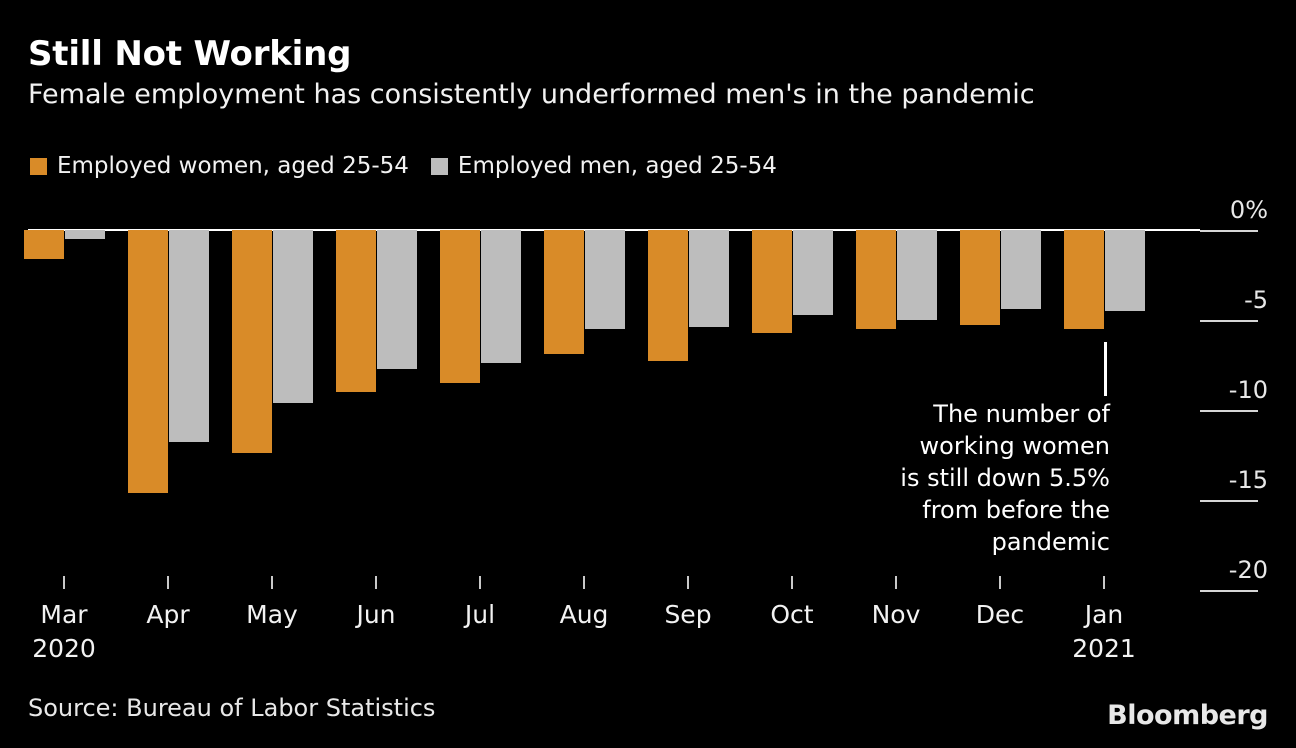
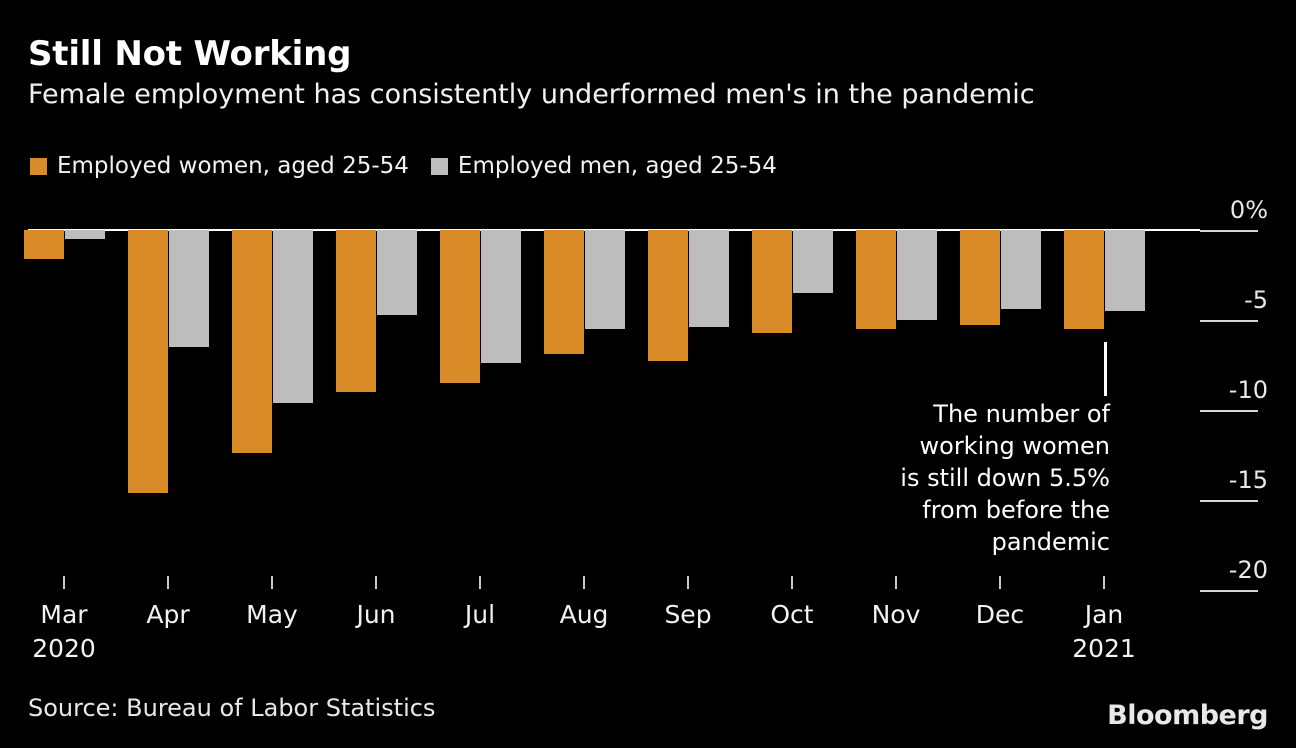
Employed men, aged 25-54/Apr: -11.8% -> -6.5%
Employed men, aged 25-54/Jun: -7.7% -> -4.7%
Employed men, aged 25-54/Oct: -4.7% -> -3.5%
